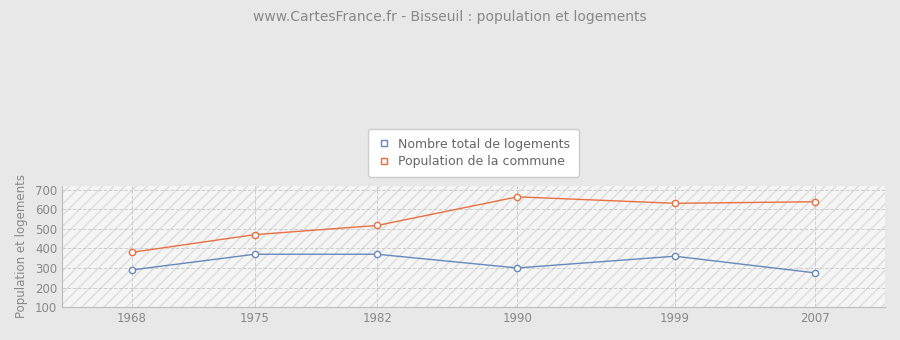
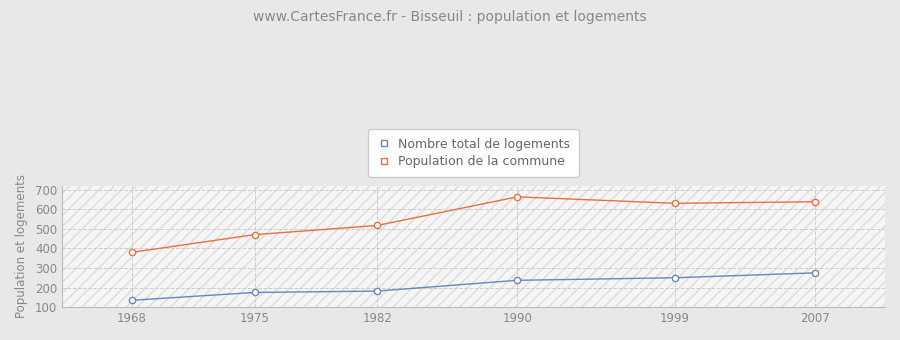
Nombre total de logements/1968: 290 -> 140
Nombre total de logements/1975: 370 -> 180
Nombre total de logements/1982: 370 -> 180
Nombre total de logements/1990: 300 -> 240
Nombre total de logements/1999: 360 -> 250
